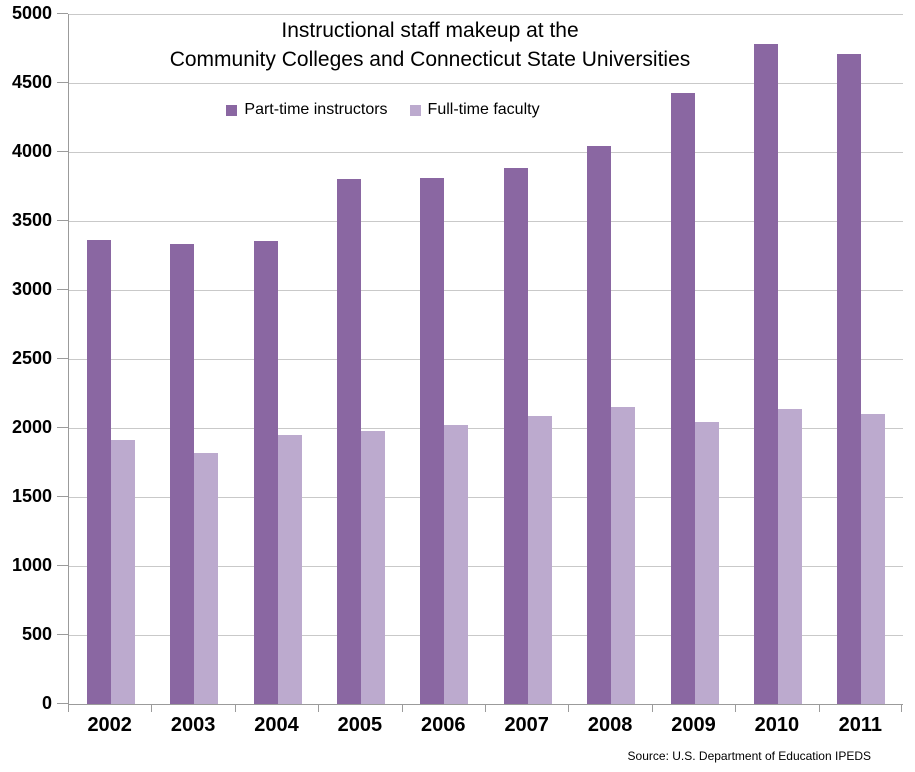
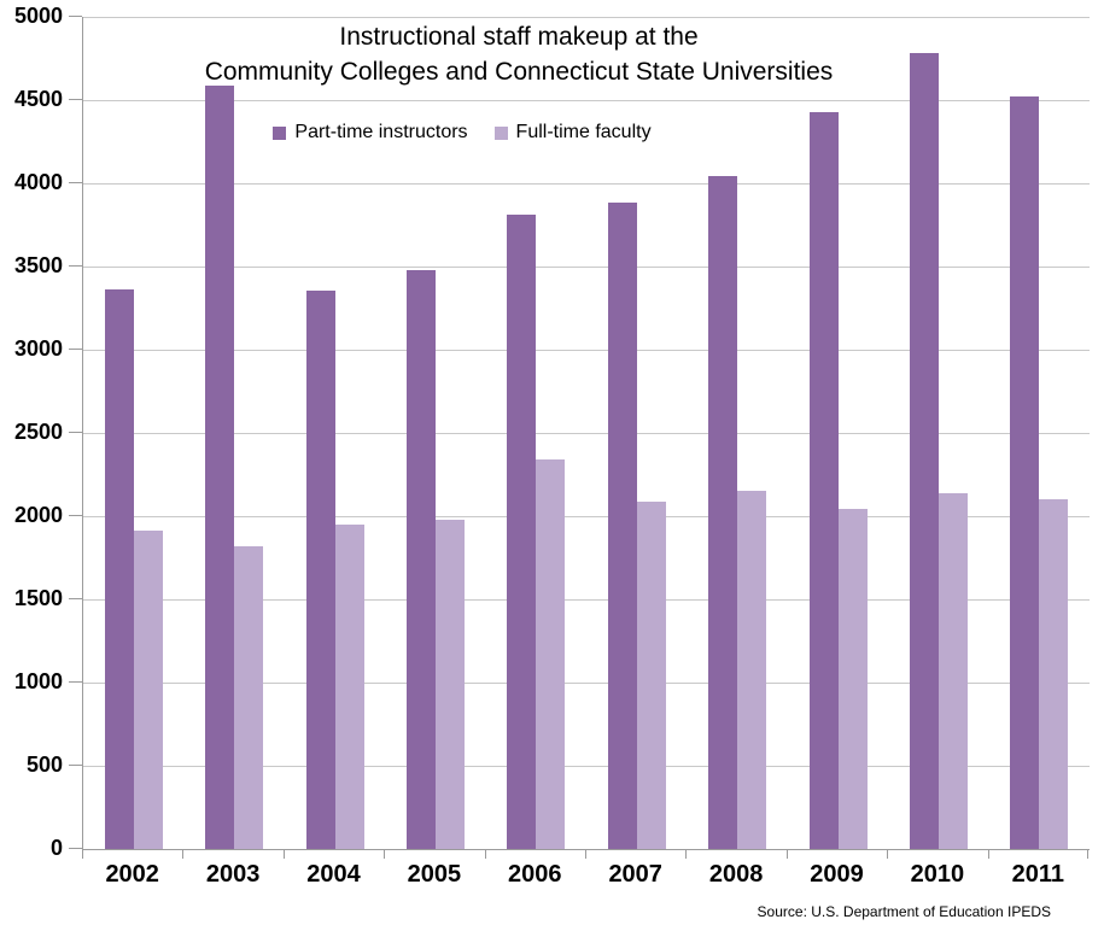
Part-time instructors/2003: 3330 -> 4590
Part-time instructors/2005: 3800 -> 3480
Full-time faculty/2006: 2020 -> 2340
Part-time instructors/2011: 4710 -> 4520
